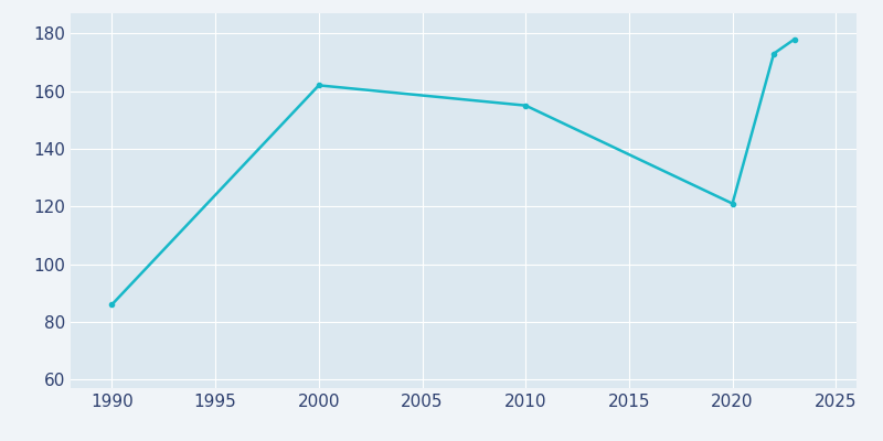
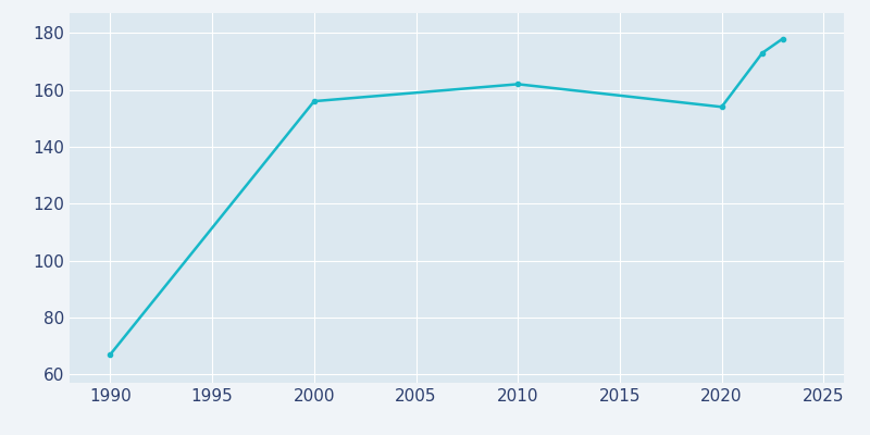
1990: 86 -> 67
2000: 162 -> 156
2010: 155 -> 162
2020: 121 -> 154
